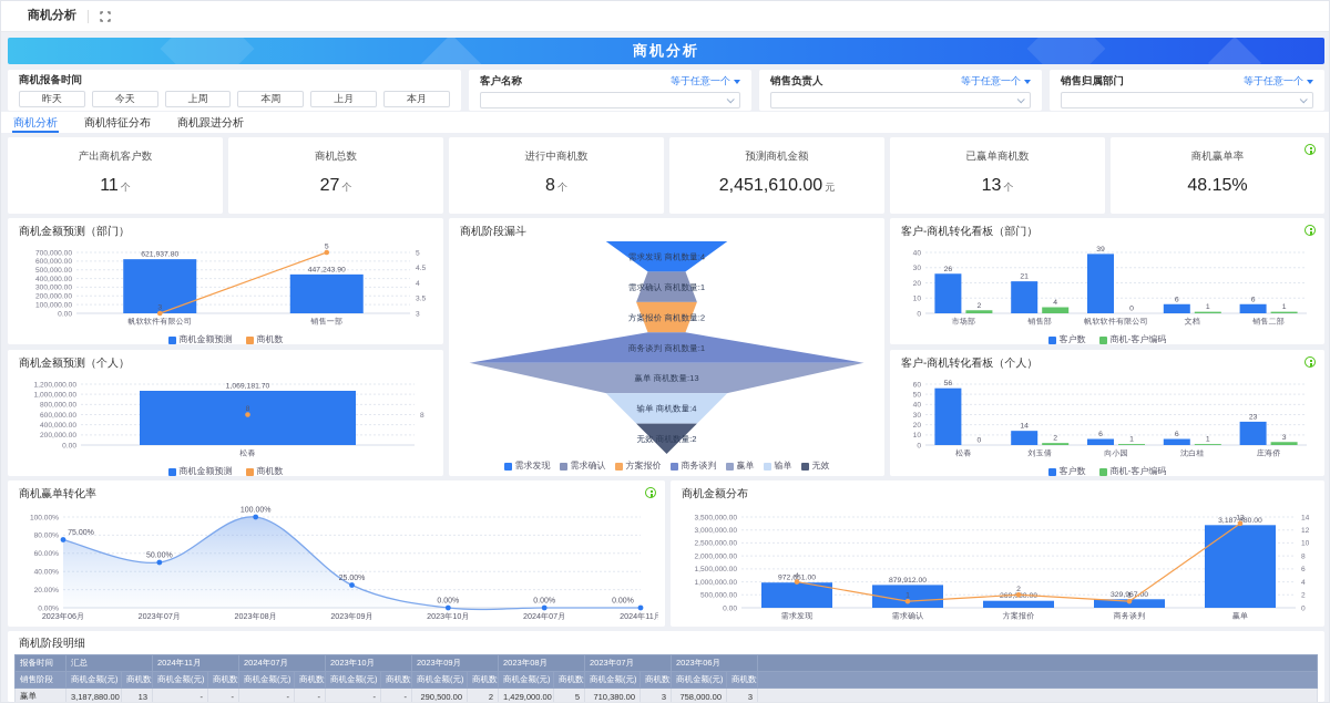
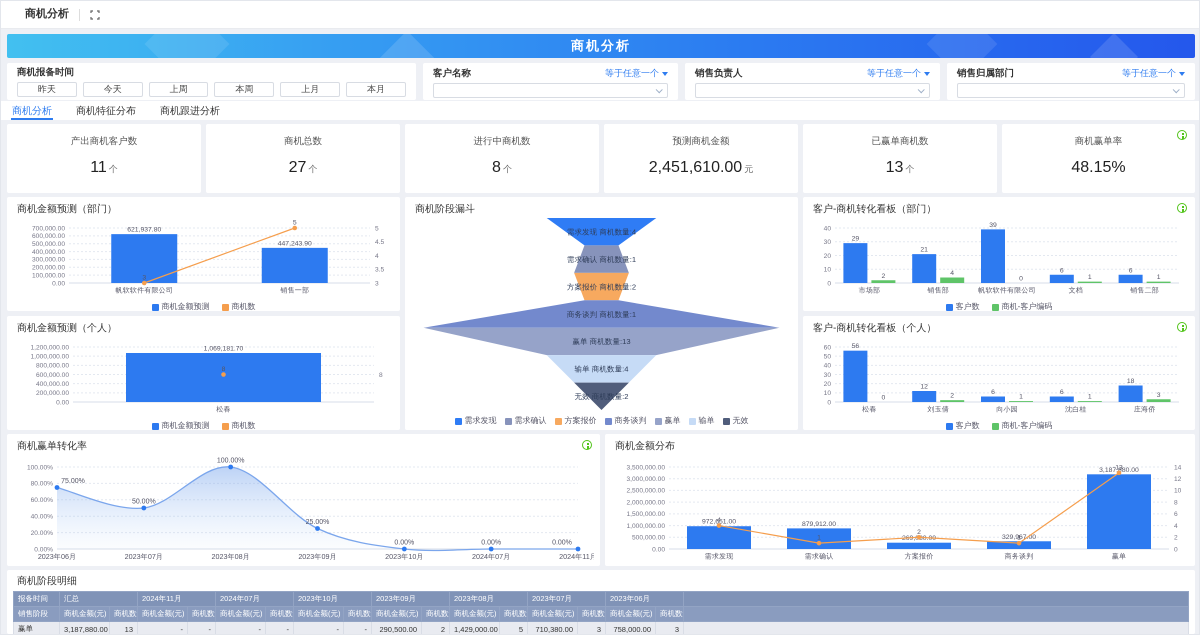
客户-商机转化看板（部门）/客户数/市场部: 26 -> 29
客户-商机转化看板（个人）/客户数/刘玉倩: 14 -> 12
客户-商机转化看板（个人）/客户数/庄海侨: 23 -> 18
